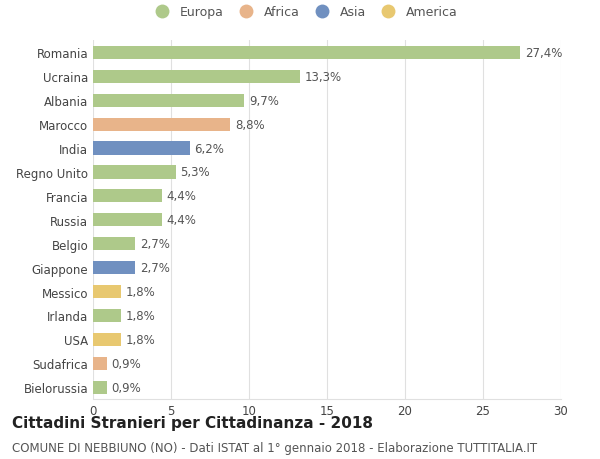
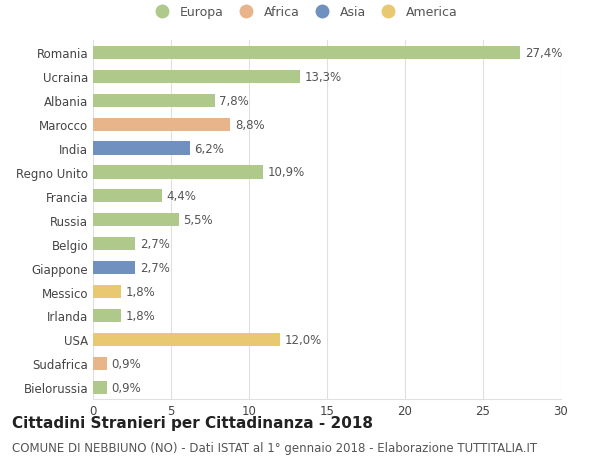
Albania: 9,7% -> 7,8%
Regno Unito: 5,3% -> 10,9%
Russia: 4,4% -> 5,5%
USA: 1,8% -> 12,0%
